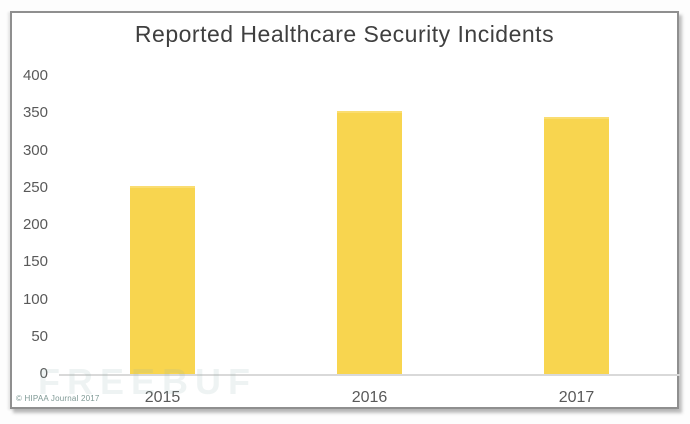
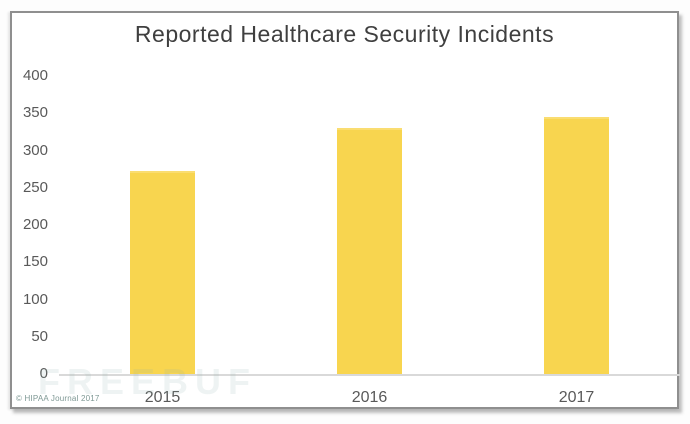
2015: 250 -> 270
2016: 350 -> 330
